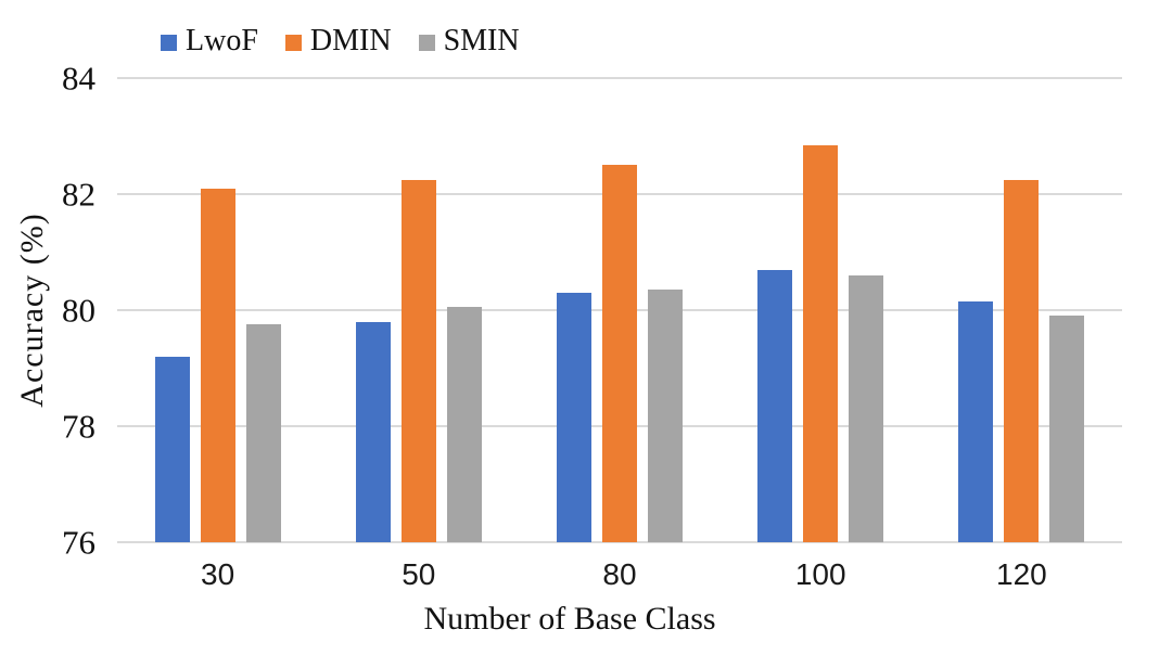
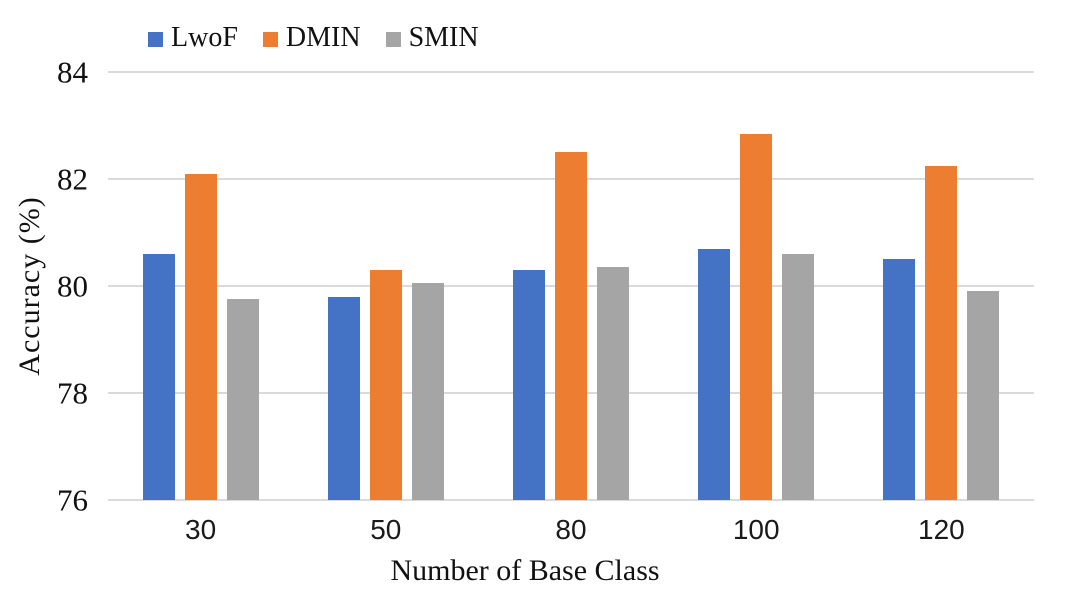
LwoF/30: 79.2 -> 80.6
DMIN/50: 82.2 -> 80.3
LwoF/120: 80.2 -> 80.5
